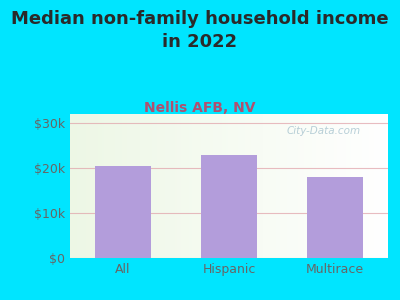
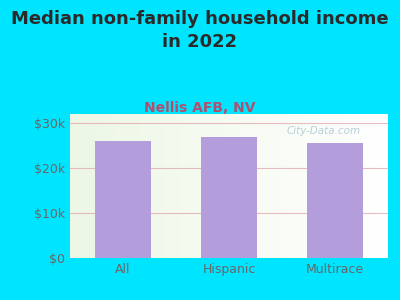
All: $20.5k -> $26.0k
Hispanic: $23.0k -> $27.0k
Multirace: $18.0k -> $25.5k
